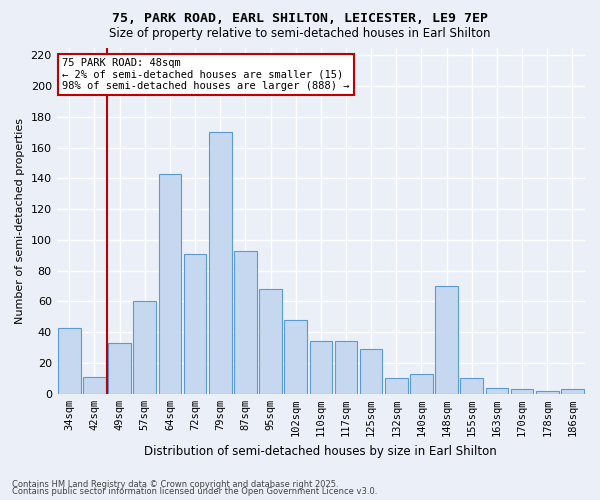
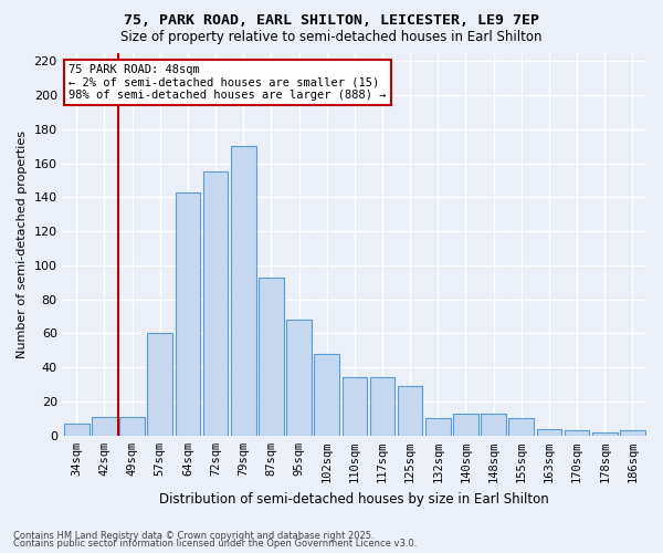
34sqm: 43 -> 7
49sqm: 33 -> 11
72sqm: 91 -> 155
148sqm: 70 -> 13
